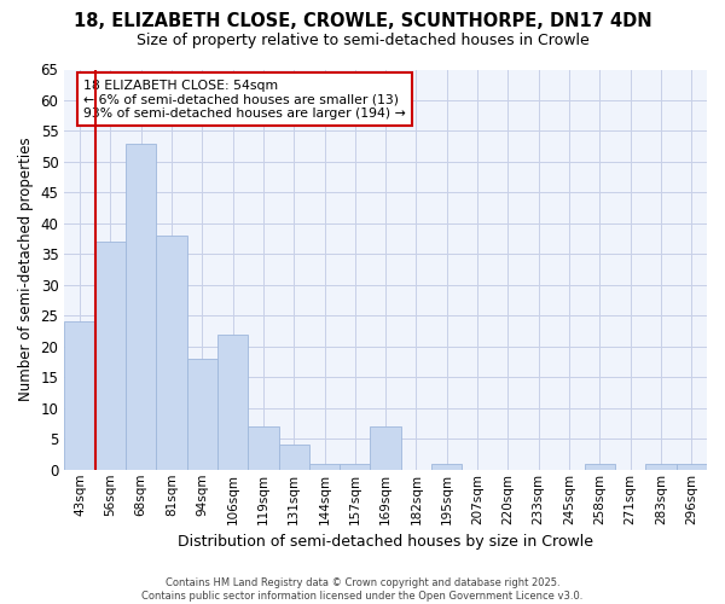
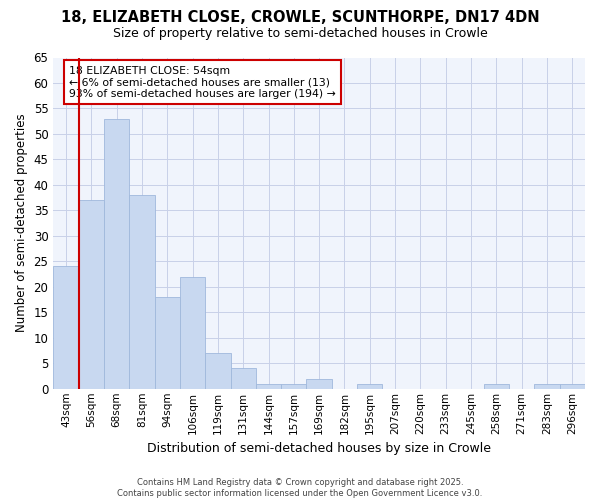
169sqm: 7 -> 2
